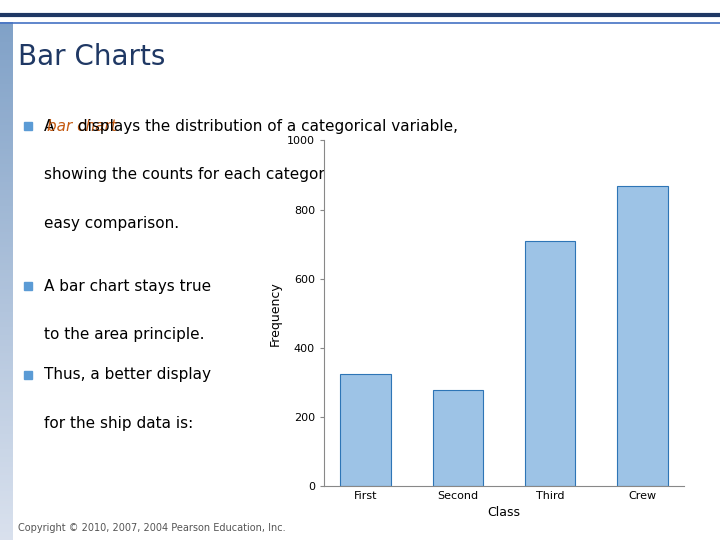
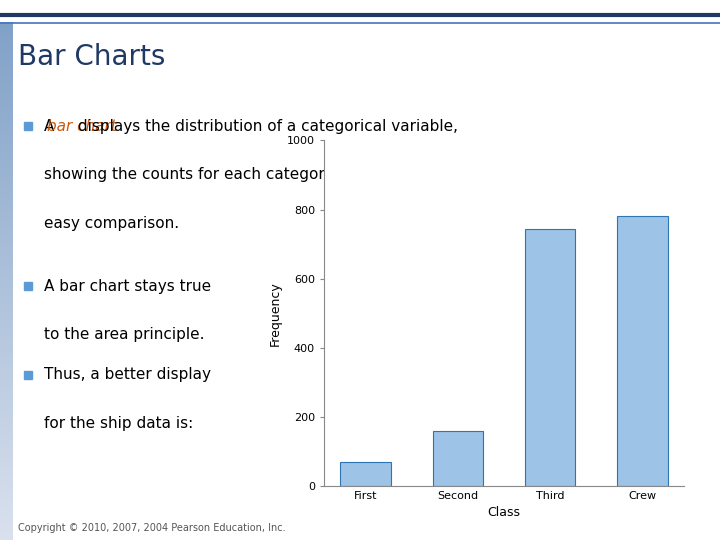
First: 325 -> 70
Second: 277 -> 160
Third: 709 -> 745
Crew: 869 -> 780
